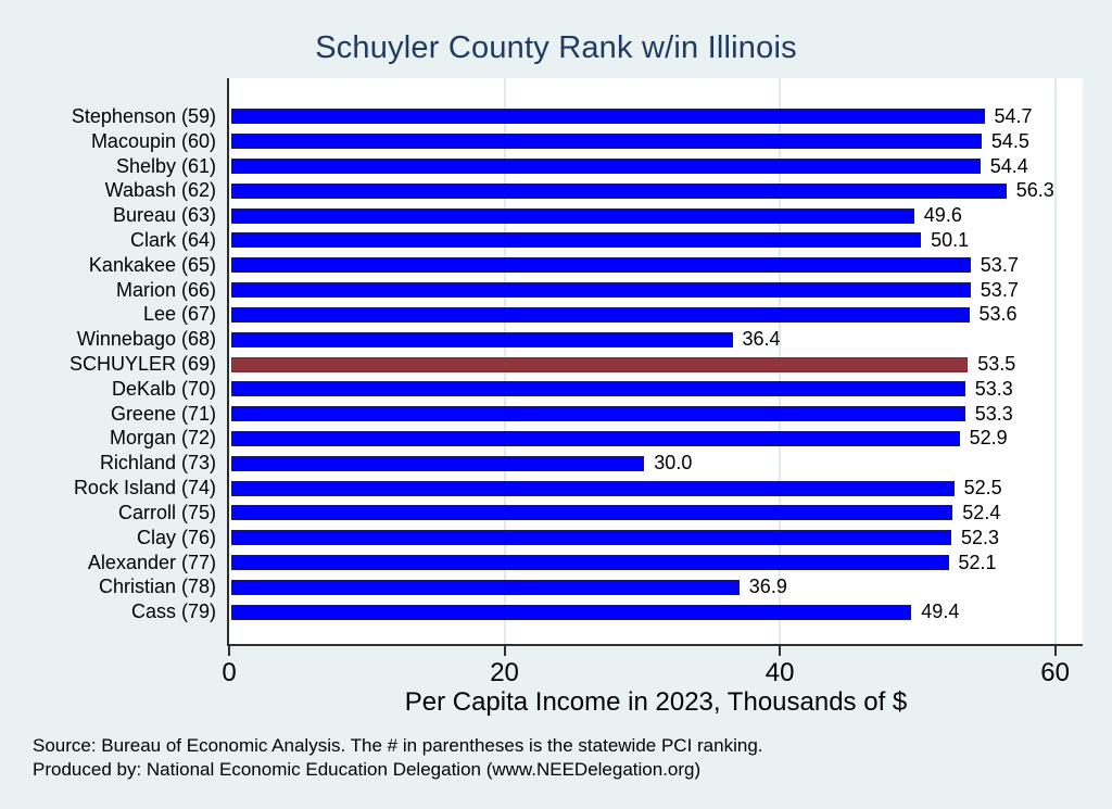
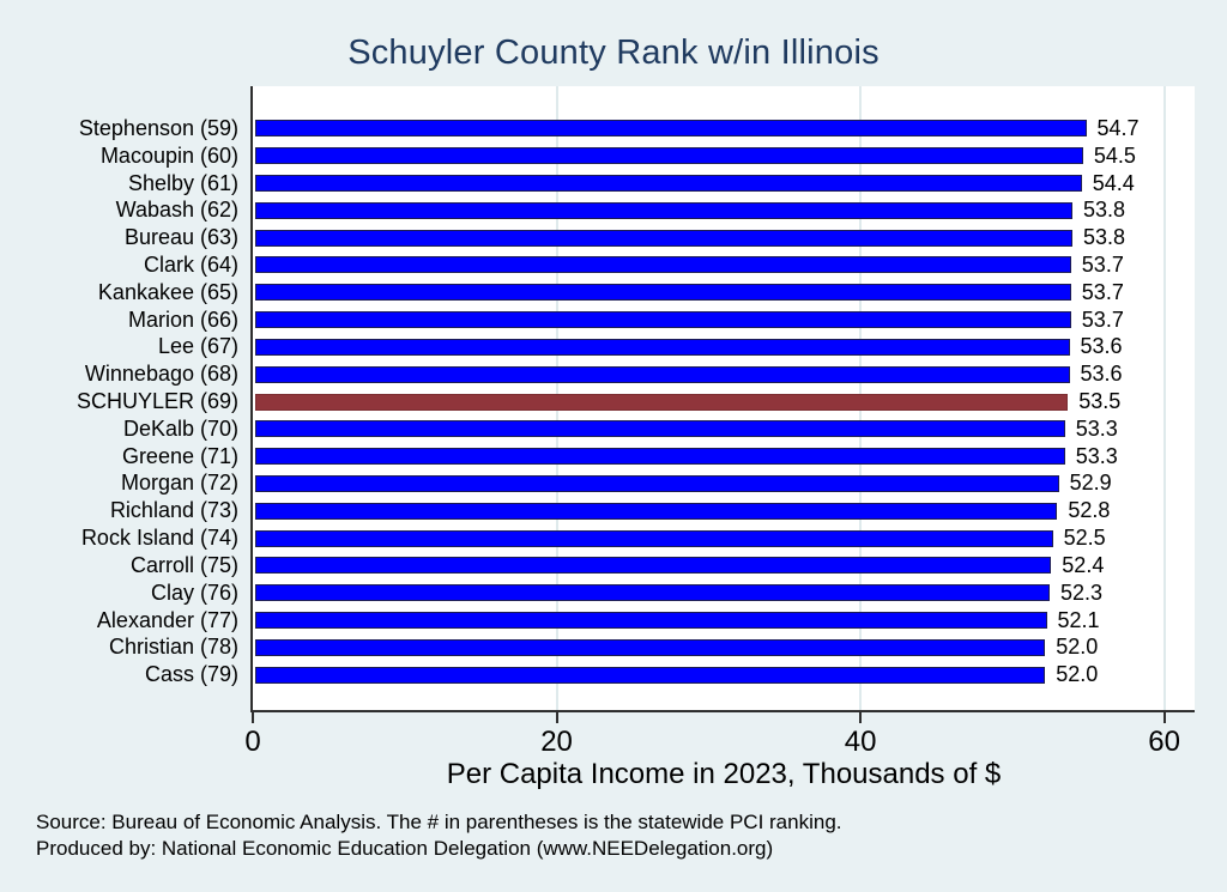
Wabash (62): 56.3 -> 53.8
Bureau (63): 49.6 -> 53.8
Clark (64): 50.1 -> 53.7
Winnebago (68): 36.4 -> 53.6
Richland (73): 30.0 -> 52.8
Christian (78): 36.9 -> 52.0
Cass (79): 49.4 -> 52.0
